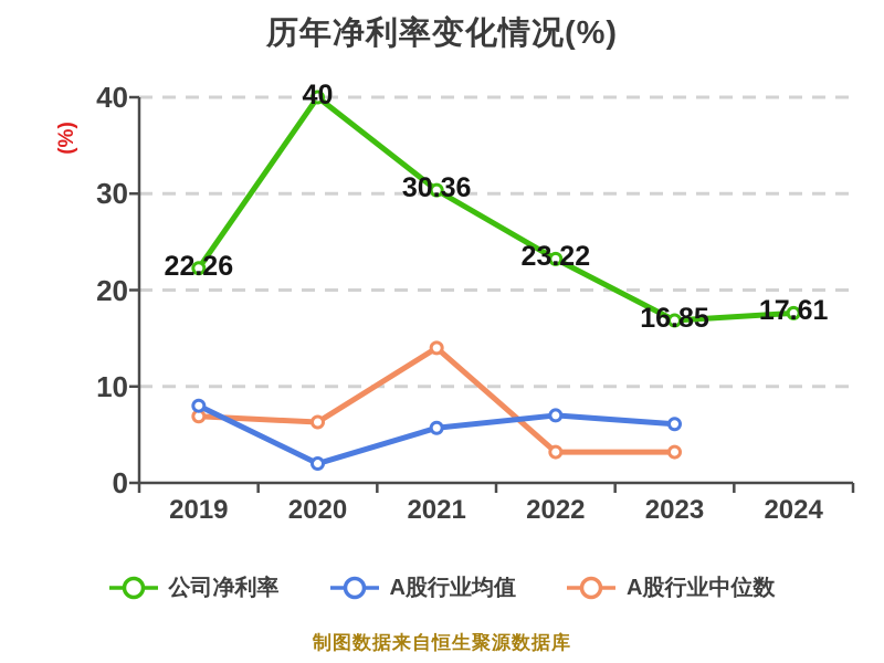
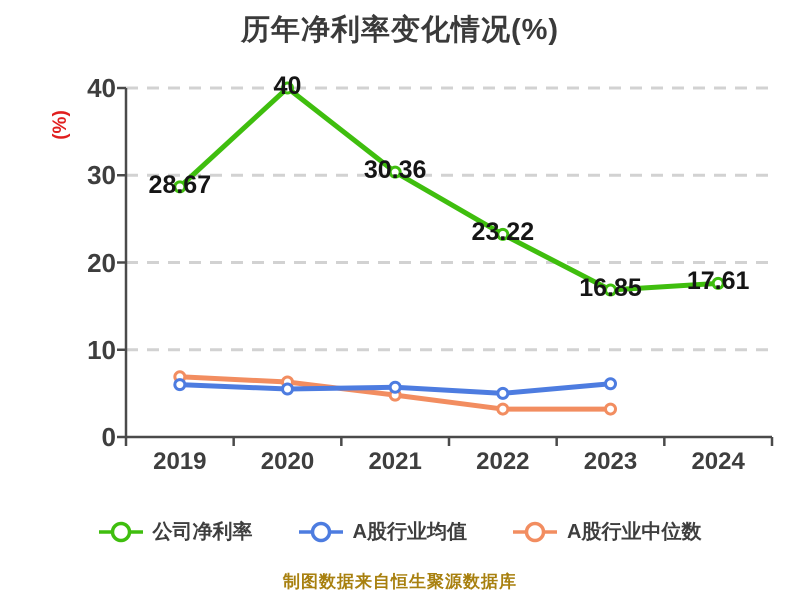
公司净利率/2019: 22.26 -> 28.67
A股行业均值/2019: 8 -> 6
A股行业均值/2020: 2 -> 6
A股行业中位数/2021: 14 -> 5
A股行业均值/2022: 7 -> 5
